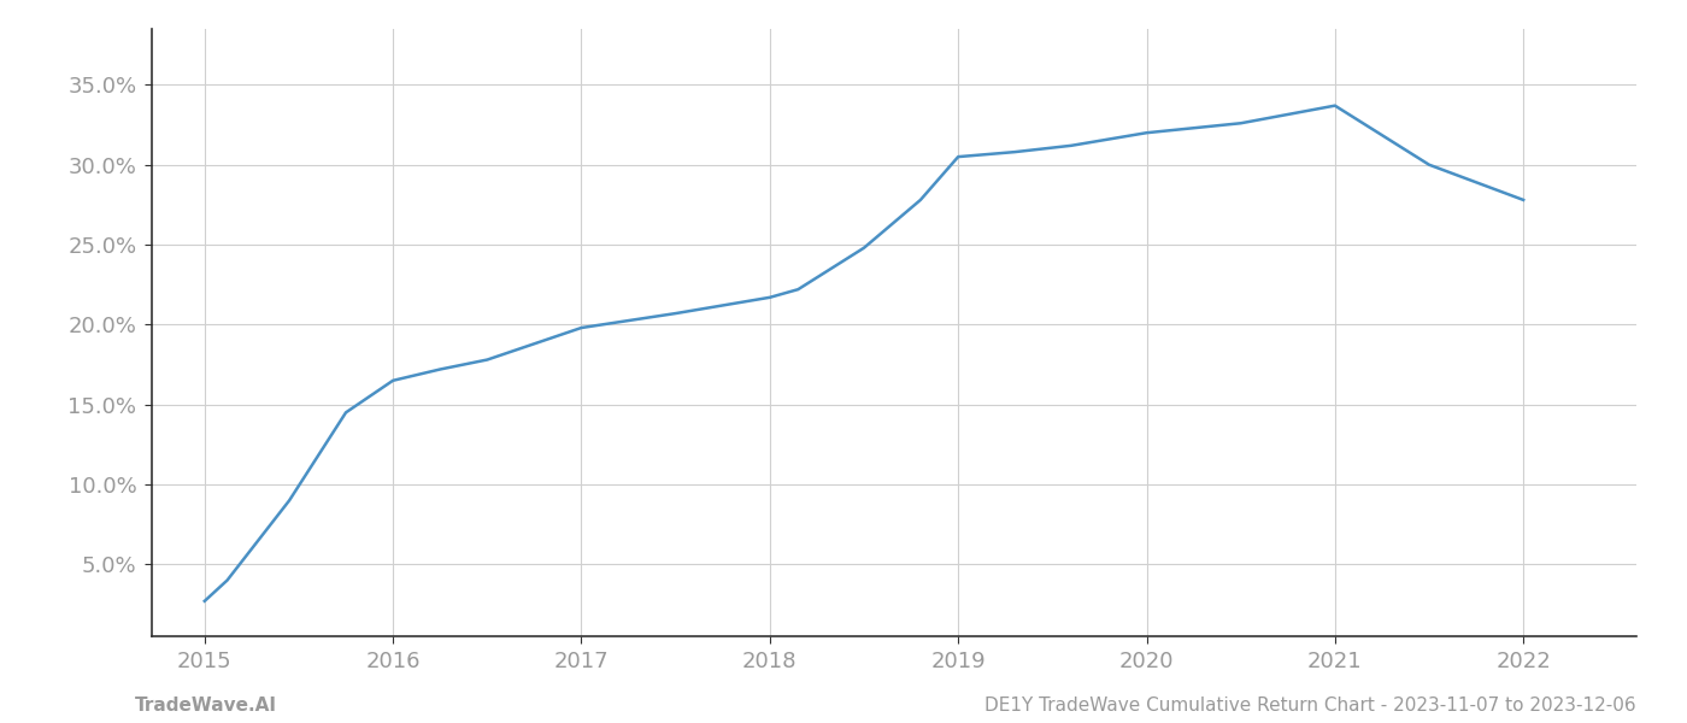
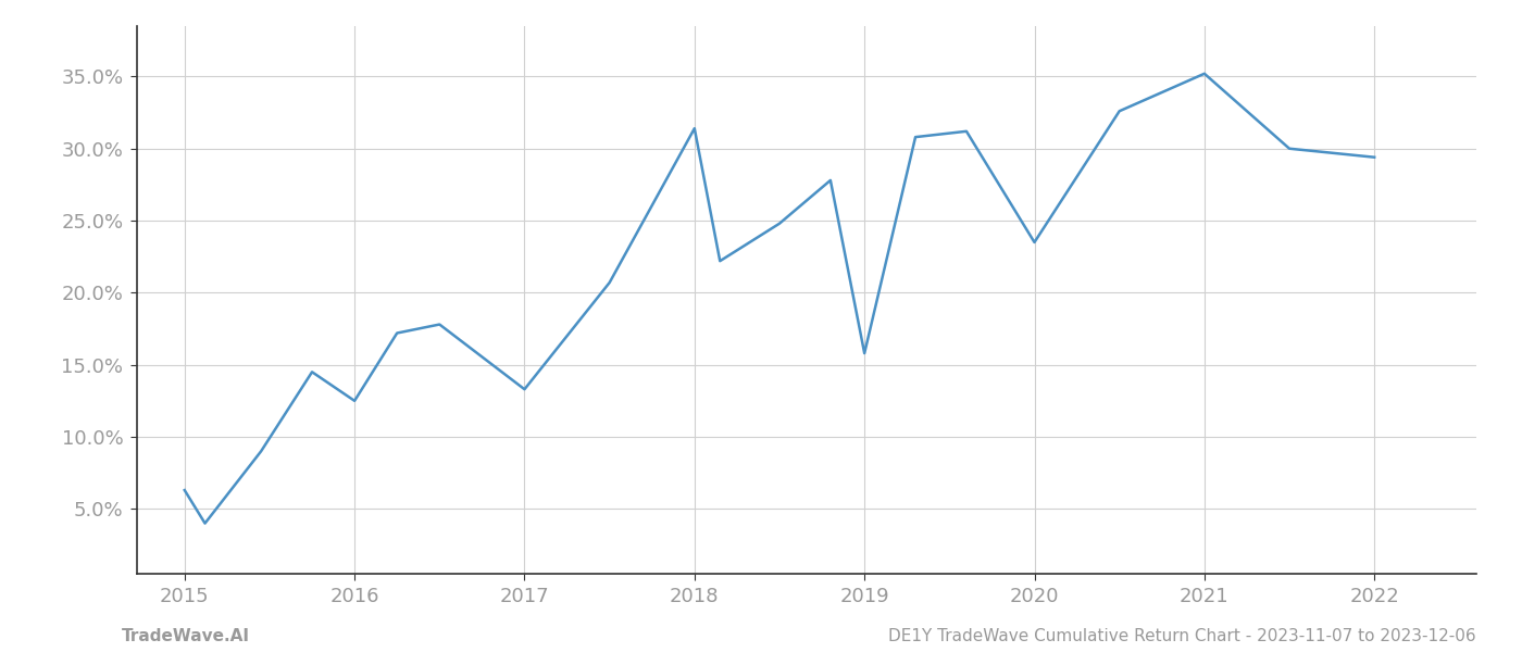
2015: 2.7% -> 6.3%
2016: 16.5% -> 12.5%
2017: 19.8% -> 13.3%
2018: 21.7% -> 31.4%
2019: 30.5% -> 15.8%
2020: 32.0% -> 23.5%
2021: 33.7% -> 35.2%
2022: 27.8% -> 29.4%
